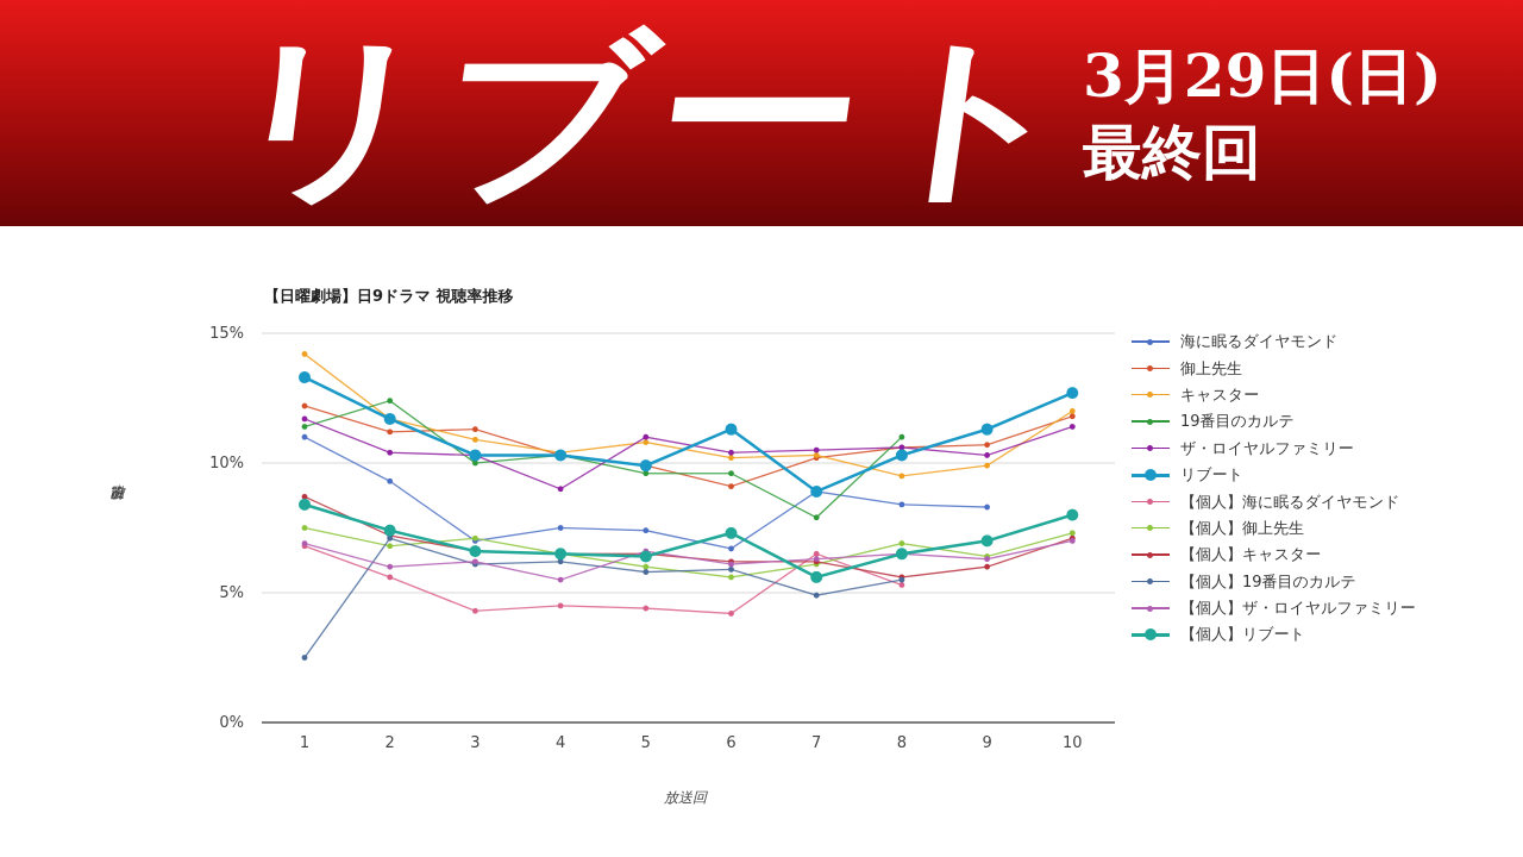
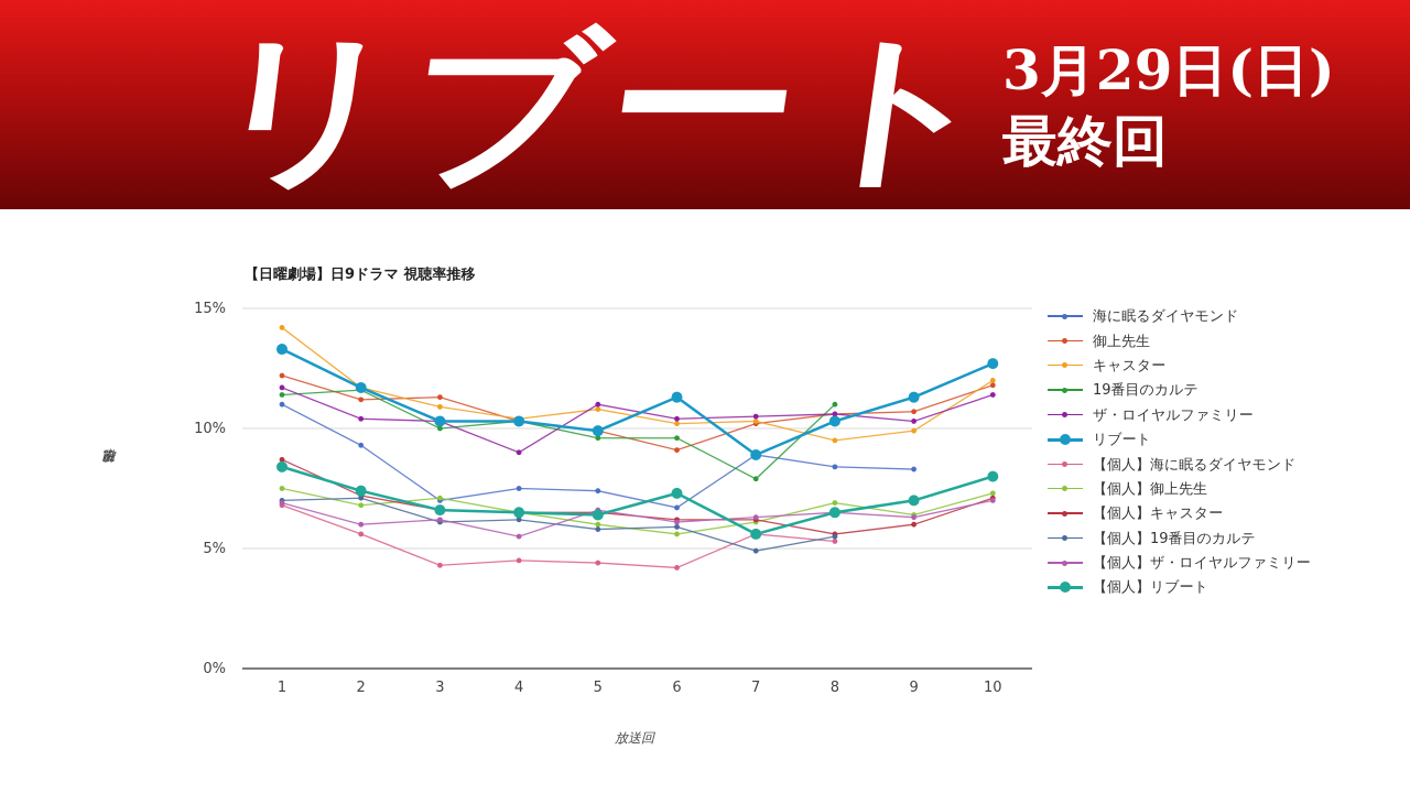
【個人】19番目のカルテ/1: 2.5% -> 7.0%
19番目のカルテ/2: 12.4% -> 11.6%
【個人】海に眠るダイヤモンド/7: 6.5% -> 5.6%
